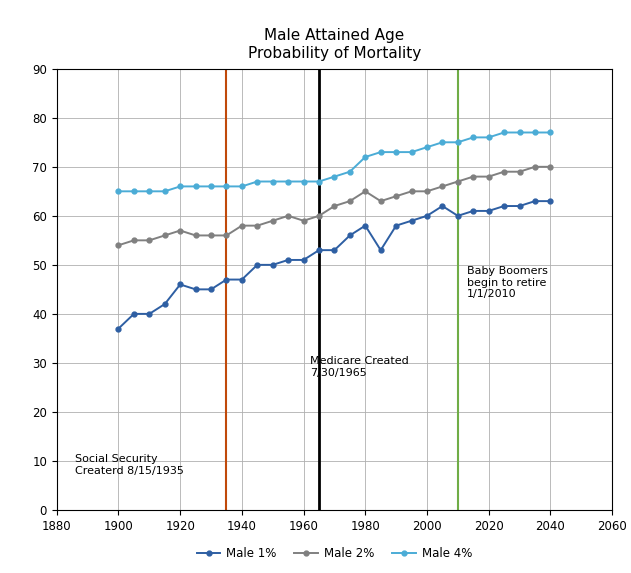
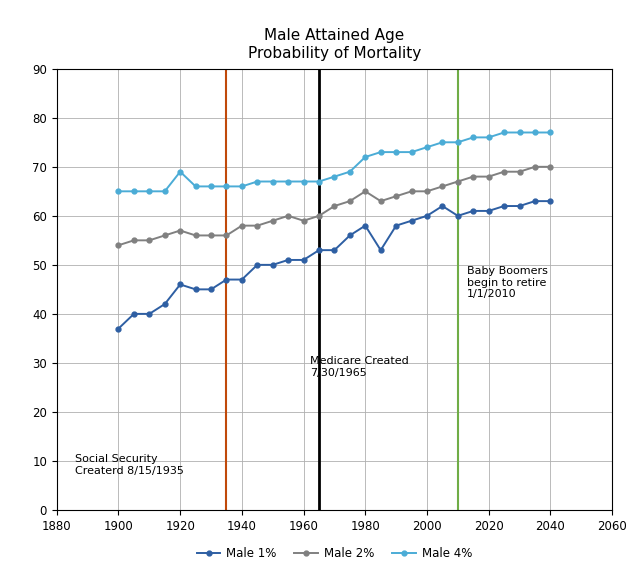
Male 4%/1920: 66 -> 69
